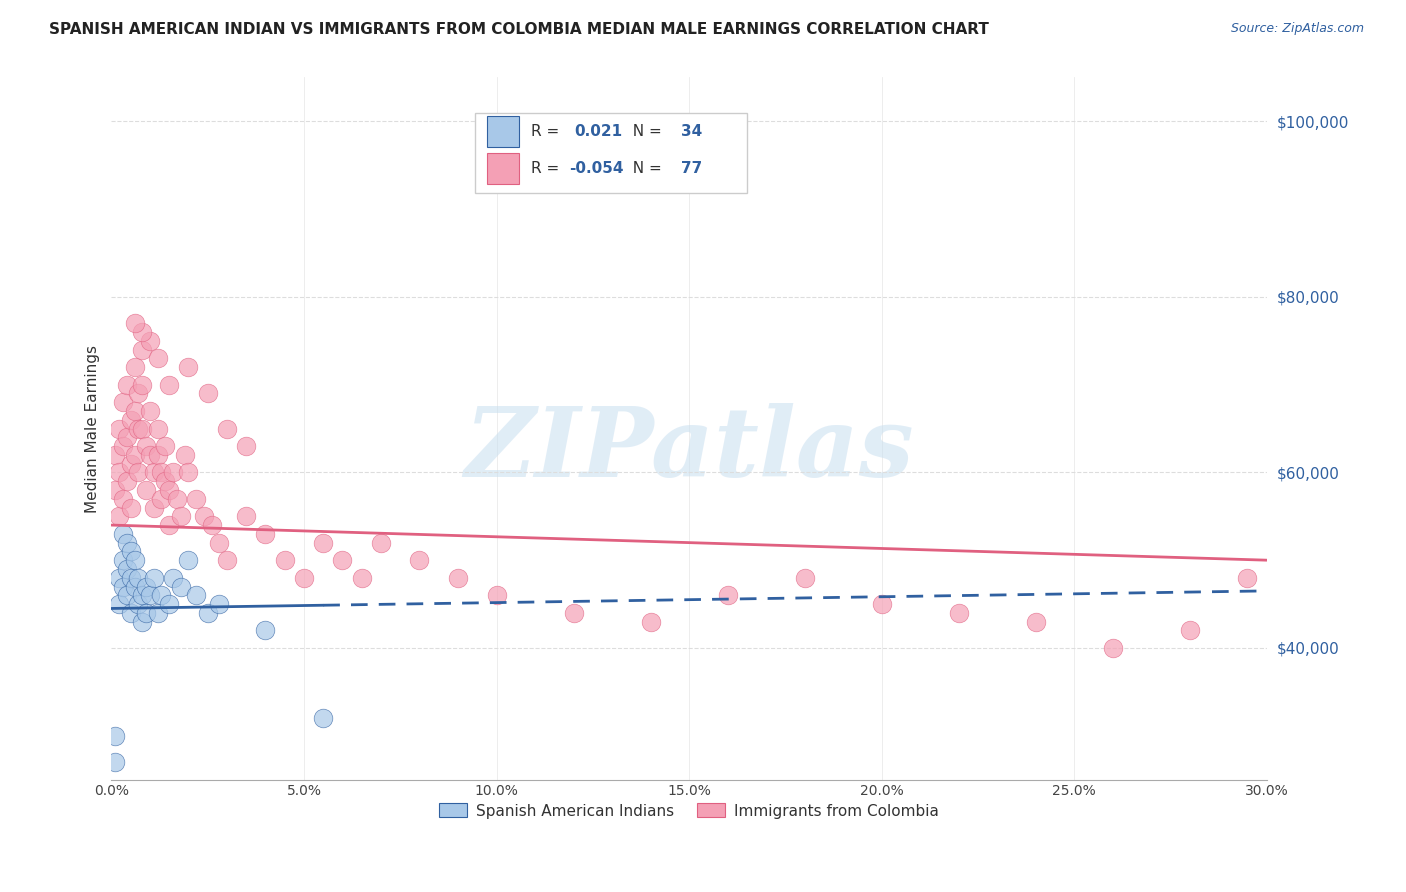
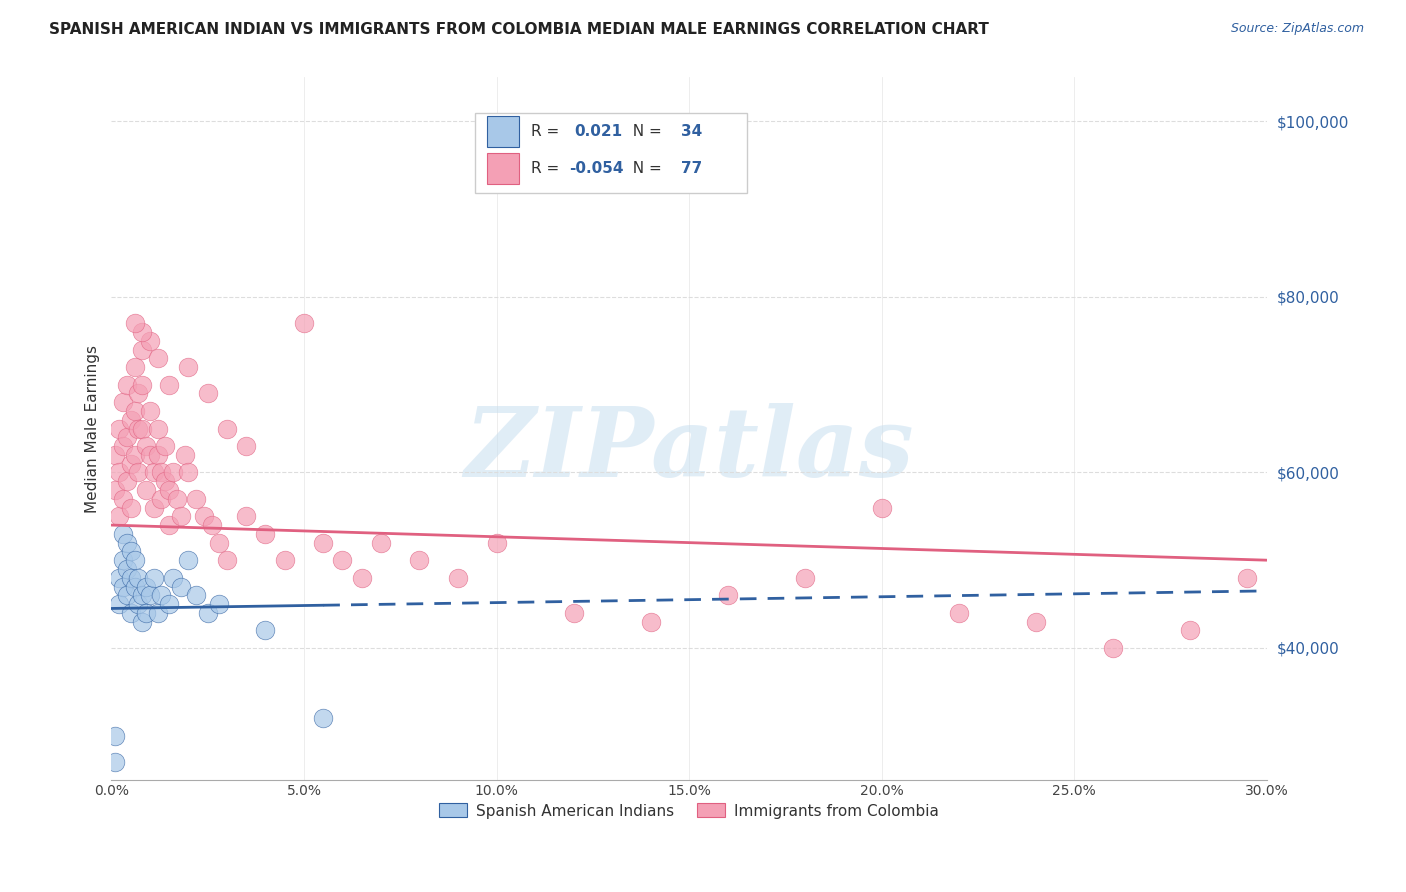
Immigrants from Colombia/5.0%: $48,000 -> $77,000
Immigrants from Colombia/10.0%: $46,000 -> $52,000
Immigrants from Colombia/20.0%: $45,000 -> $56,000
